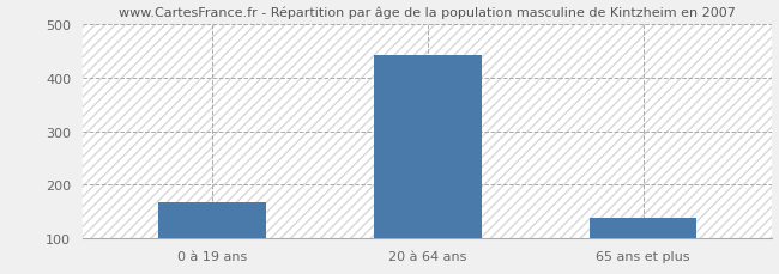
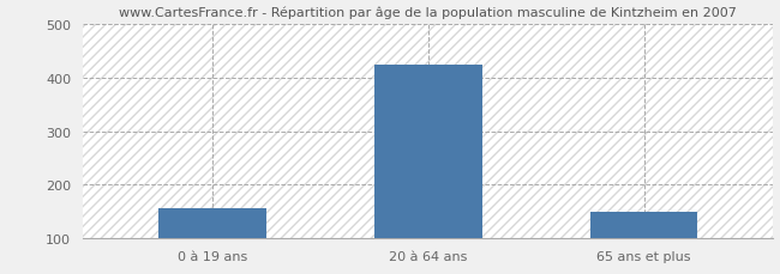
0 à 19 ans: 168 -> 155
20 à 64 ans: 443 -> 425
65 ans et plus: 138 -> 150
